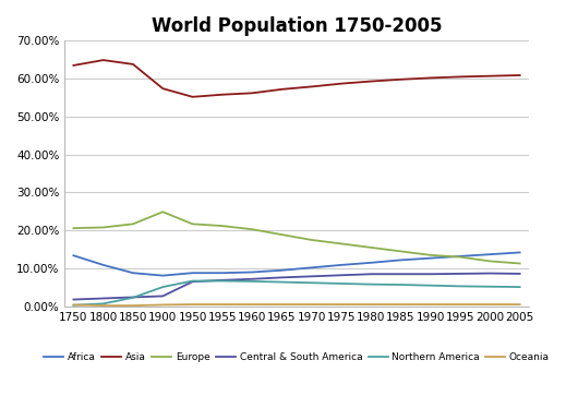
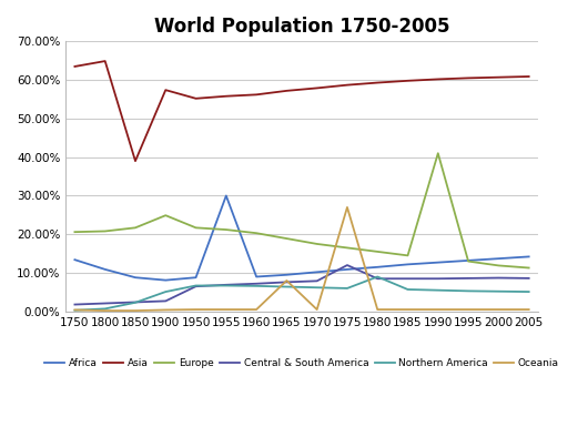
Asia/1850: 63.8% -> 39.0%
Africa/1955: 8.8% -> 30.0%
Oceania/1965: 0.5% -> 8.0%
Central & South America/1975: 8.2% -> 12.0%
Oceania/1975: 0.5% -> 27.0%
Northern America/1980: 5.8% -> 9.0%
Europe/1990: 13.5% -> 41.0%
